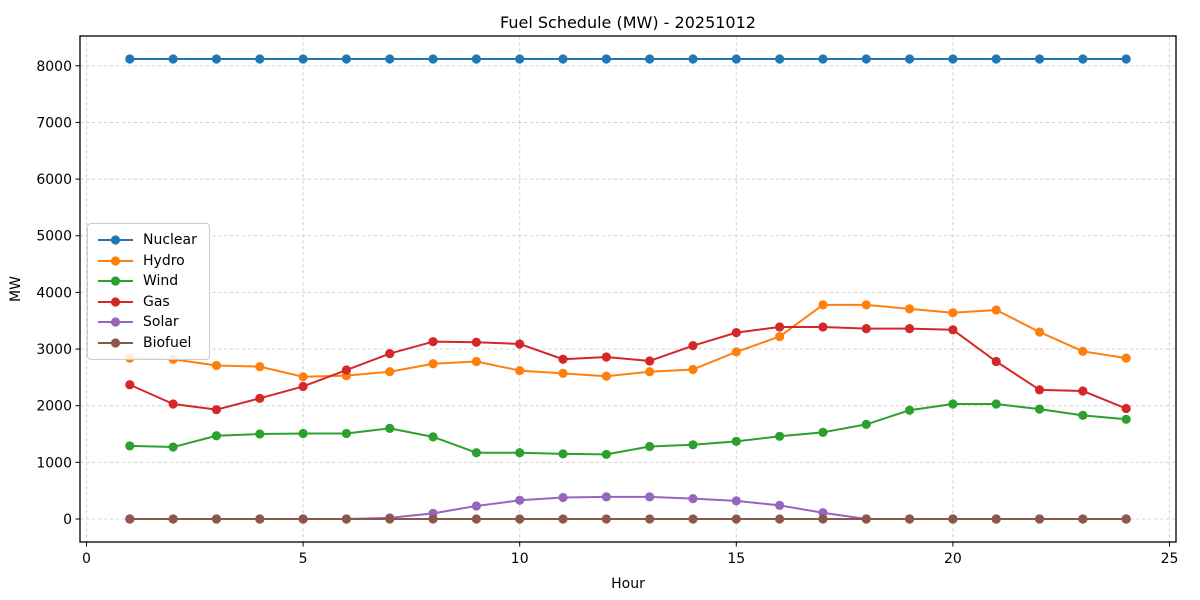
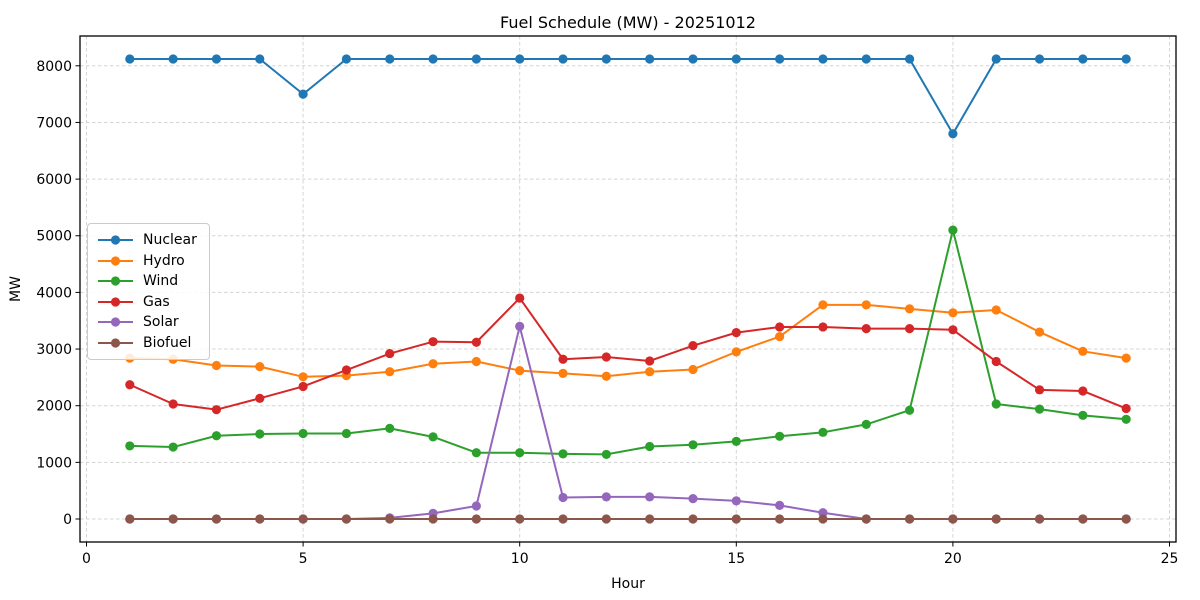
Nuclear/5: 8100 -> 7500
Gas/10: 3100 -> 3900
Solar/10: 300 -> 3400
Nuclear/20: 8100 -> 6800
Wind/20: 2000 -> 5100
